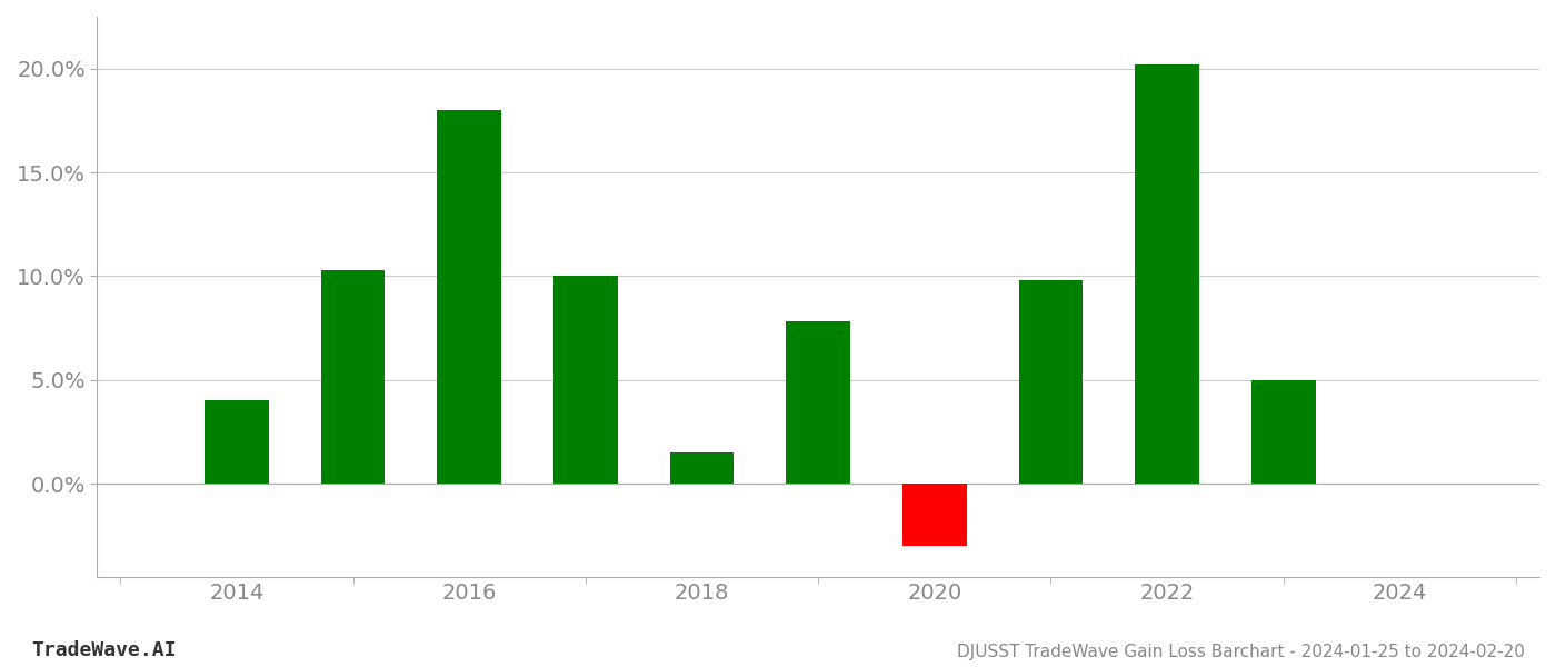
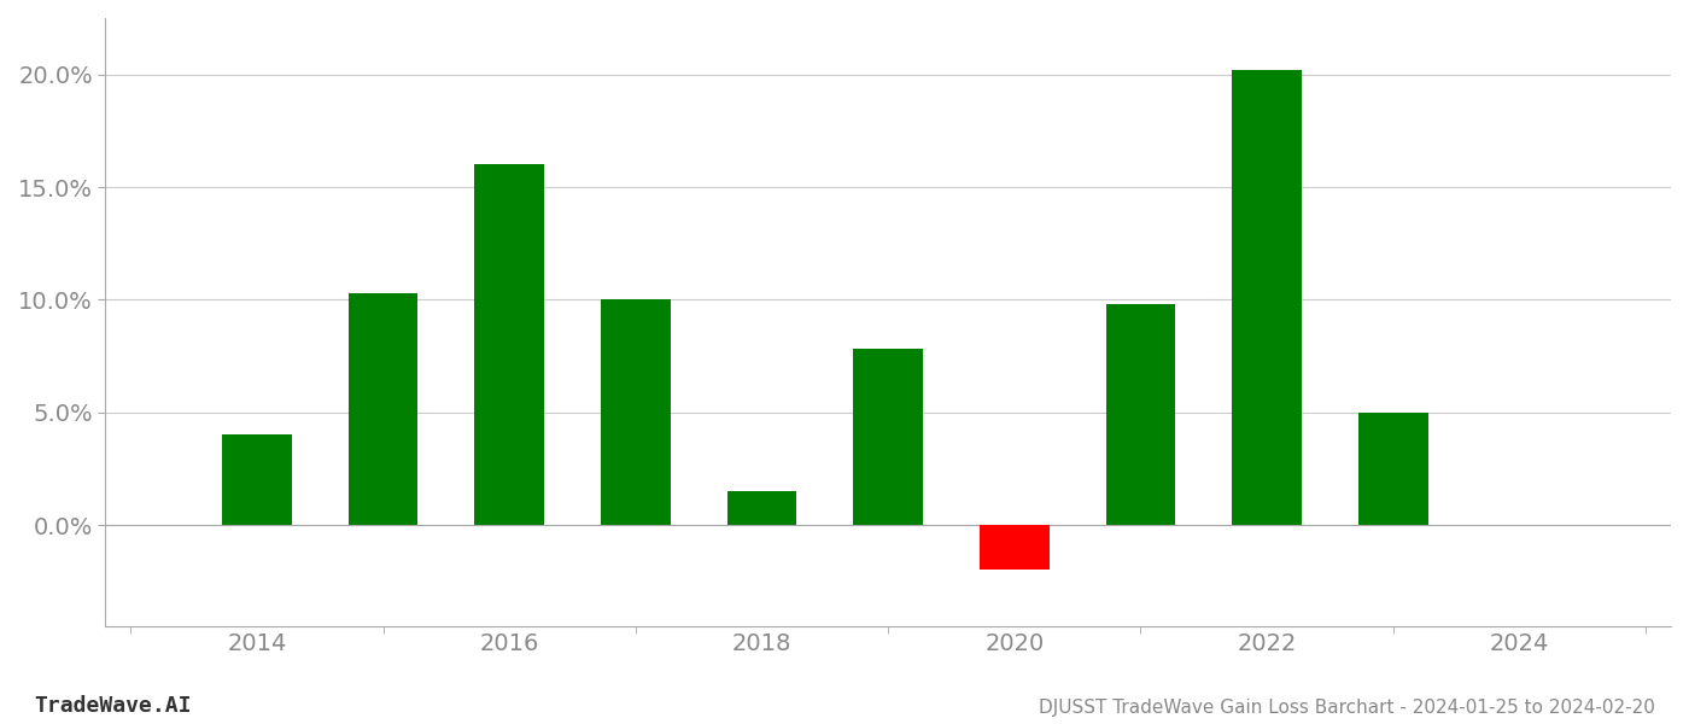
2016: 18.0% -> 16.0%
2020: -3.0% -> -2.0%
